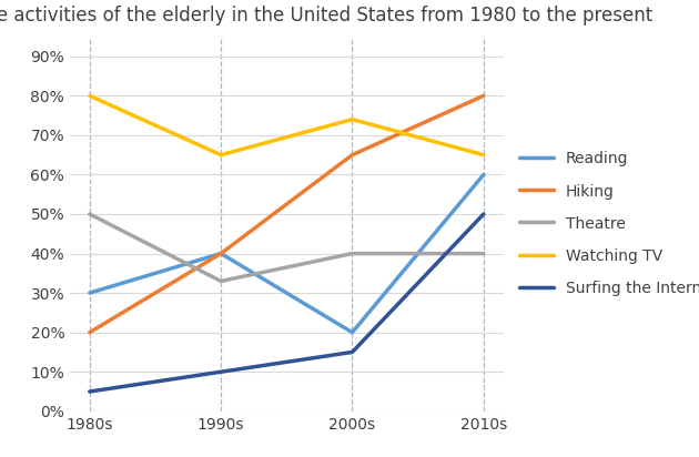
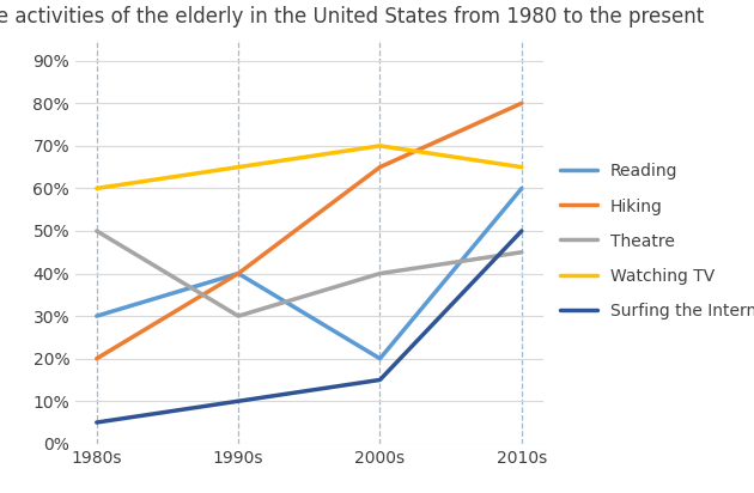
Watching TV/1980s: 80% -> 60%
Theatre/1990s: 33% -> 30%
Watching TV/2000s: 74% -> 70%
Theatre/2010s: 40% -> 45%
